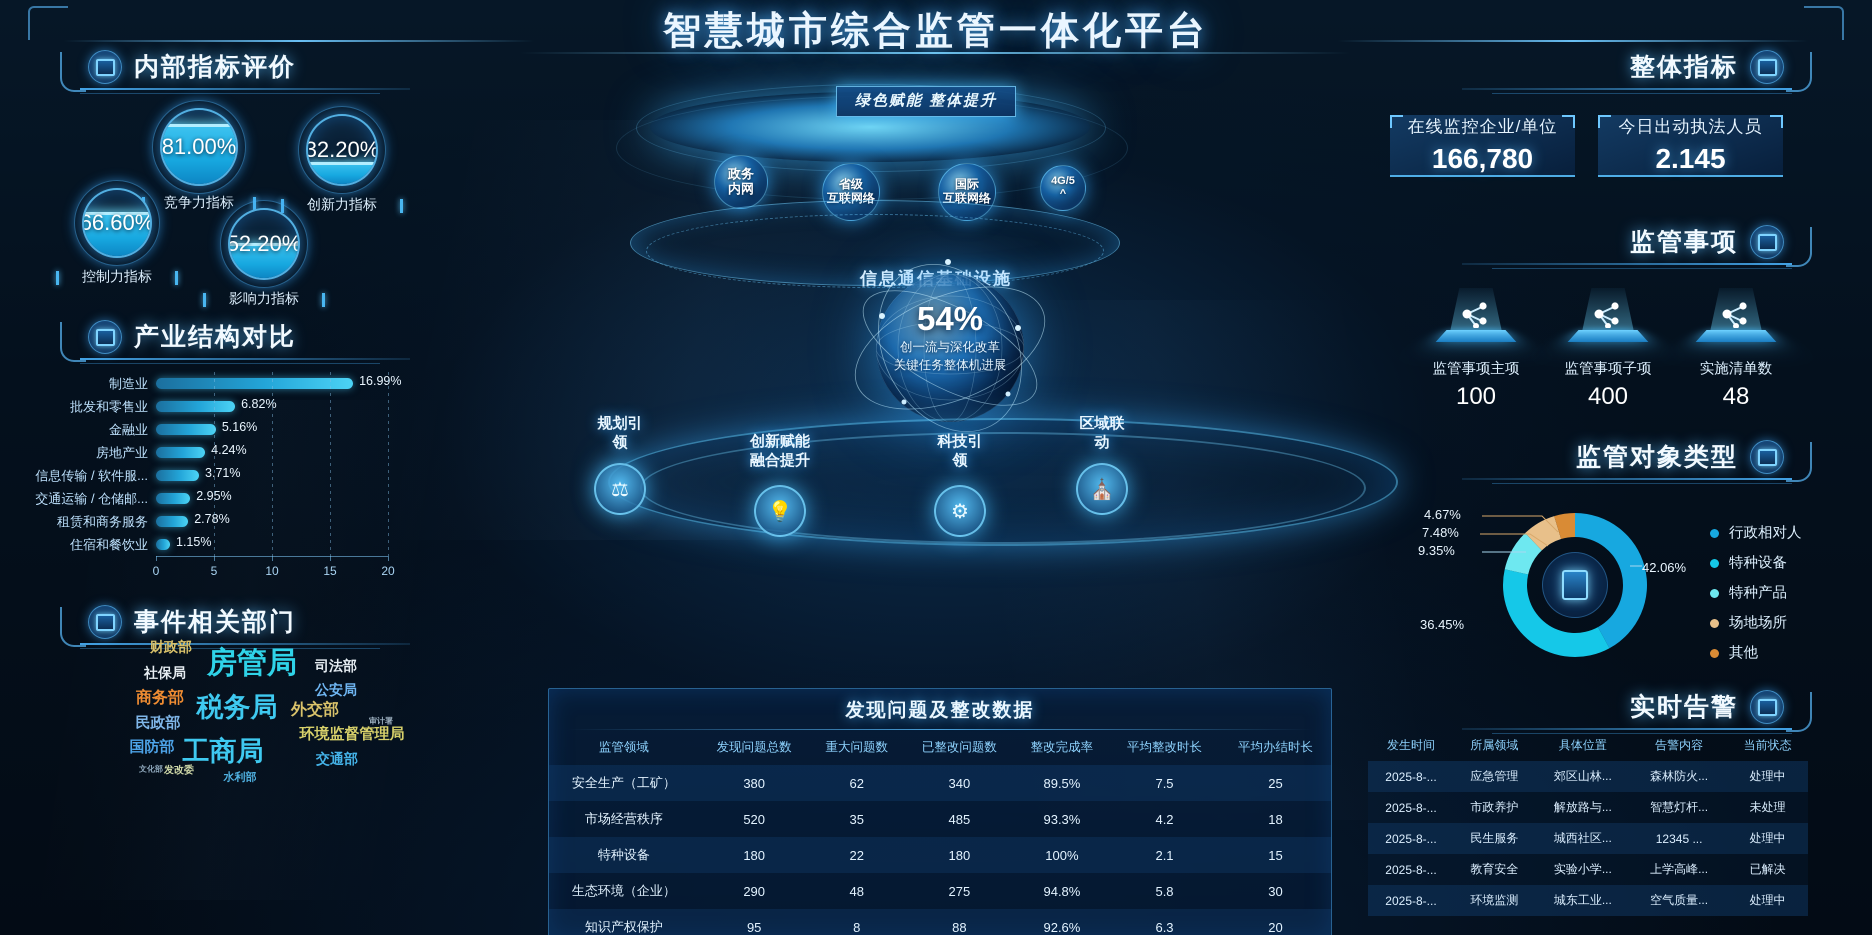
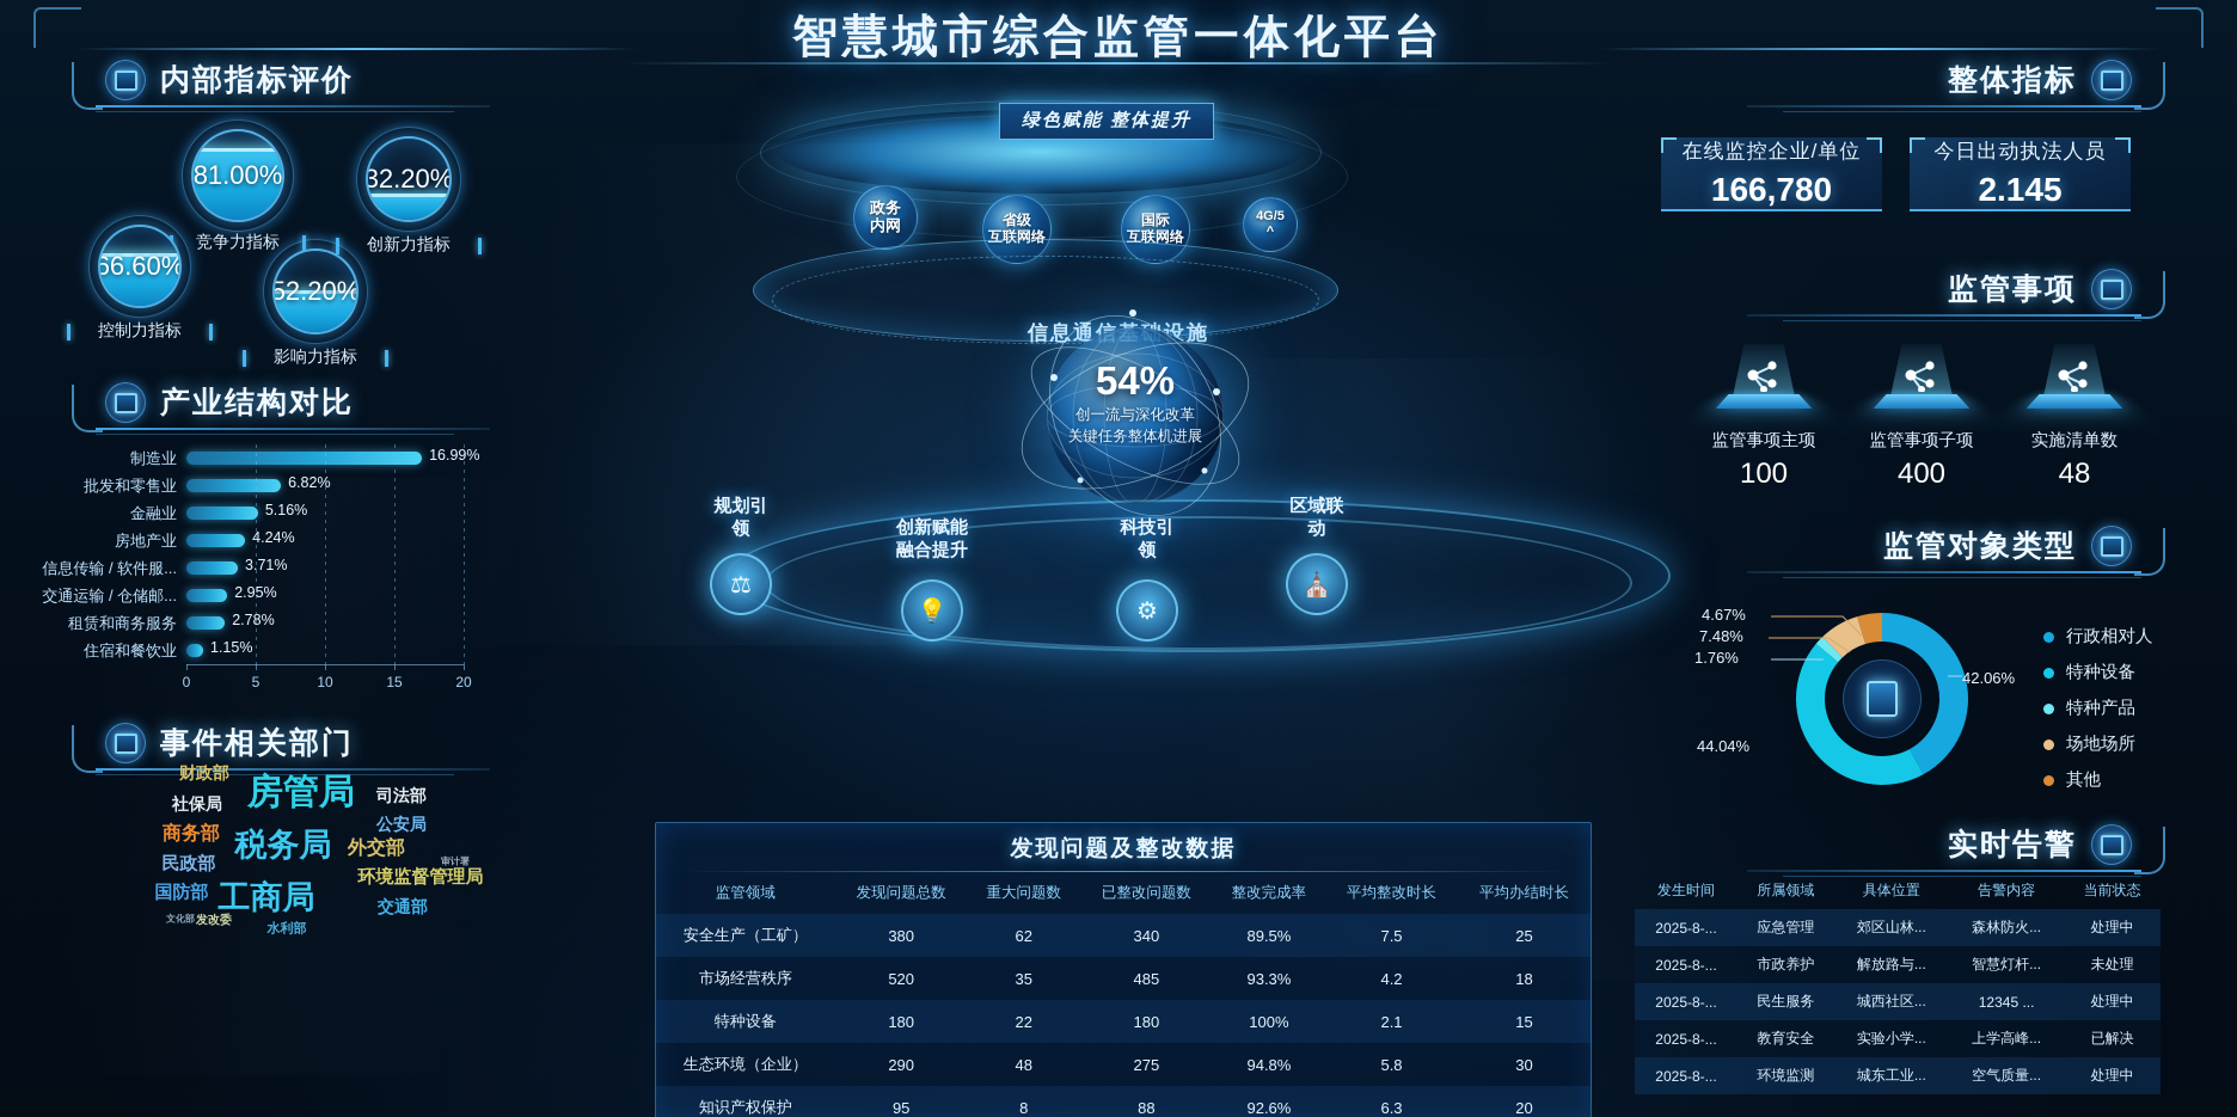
监管对象类型/特种设备: 36.45% -> 44.04%
监管对象类型/特种产品: 9.35% -> 1.76%
